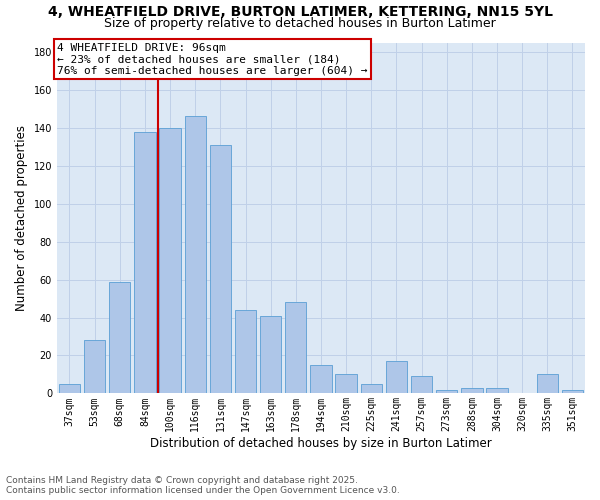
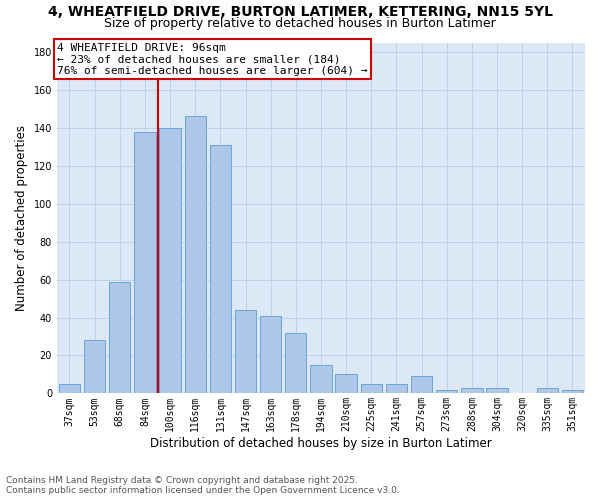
178sqm: 48 -> 32
241sqm: 17 -> 5
335sqm: 10 -> 3
